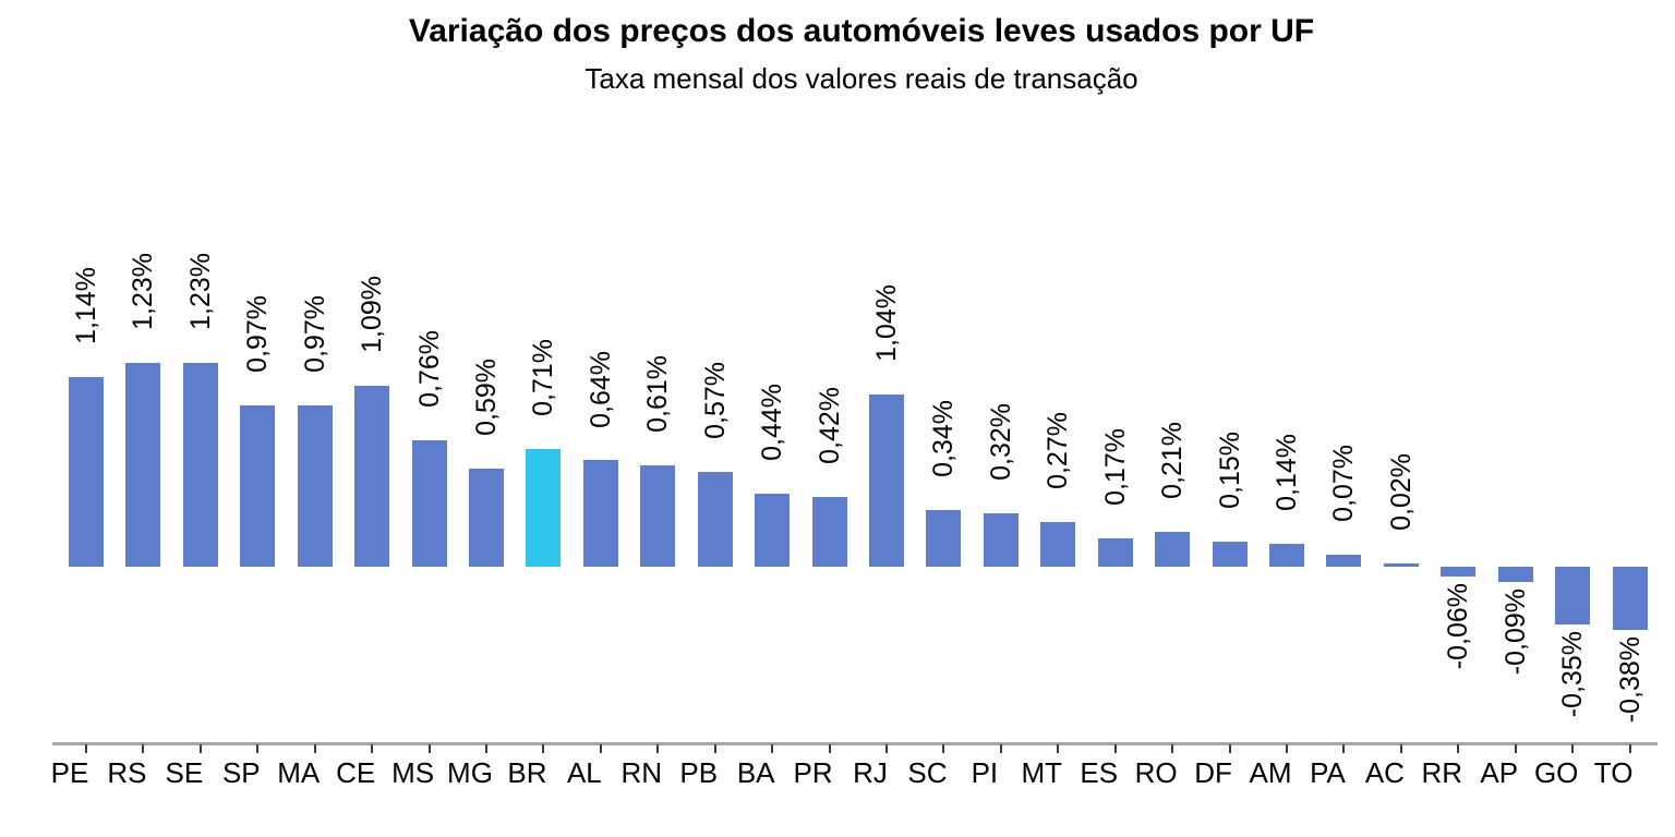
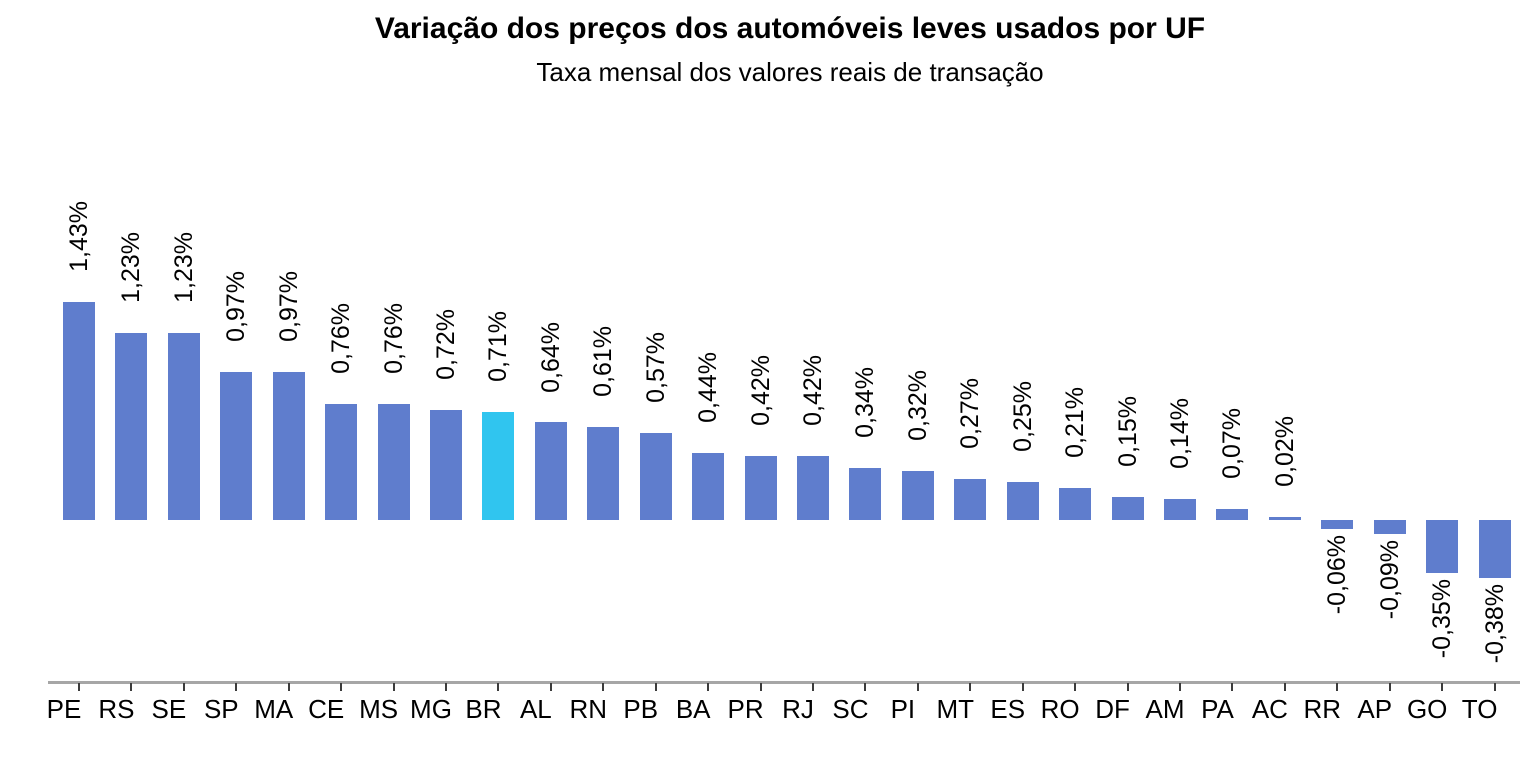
PE: 1,14% -> 1,43%
CE: 1,09% -> 0,76%
MG: 0,59% -> 0,72%
RJ: 1,04% -> 0,42%
ES: 0,17% -> 0,25%
